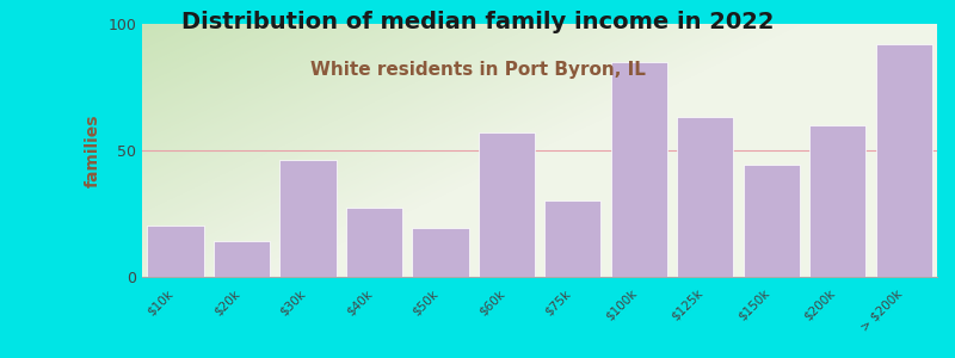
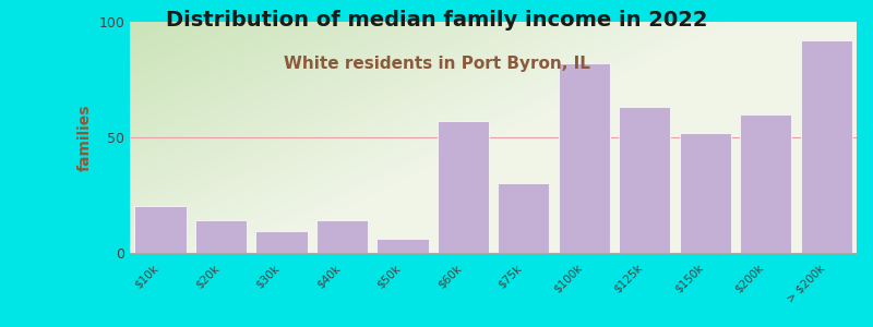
$30k: 46 -> 9
$40k: 27 -> 14
$50k: 19 -> 6
$100k: 85 -> 82
$150k: 44 -> 52
